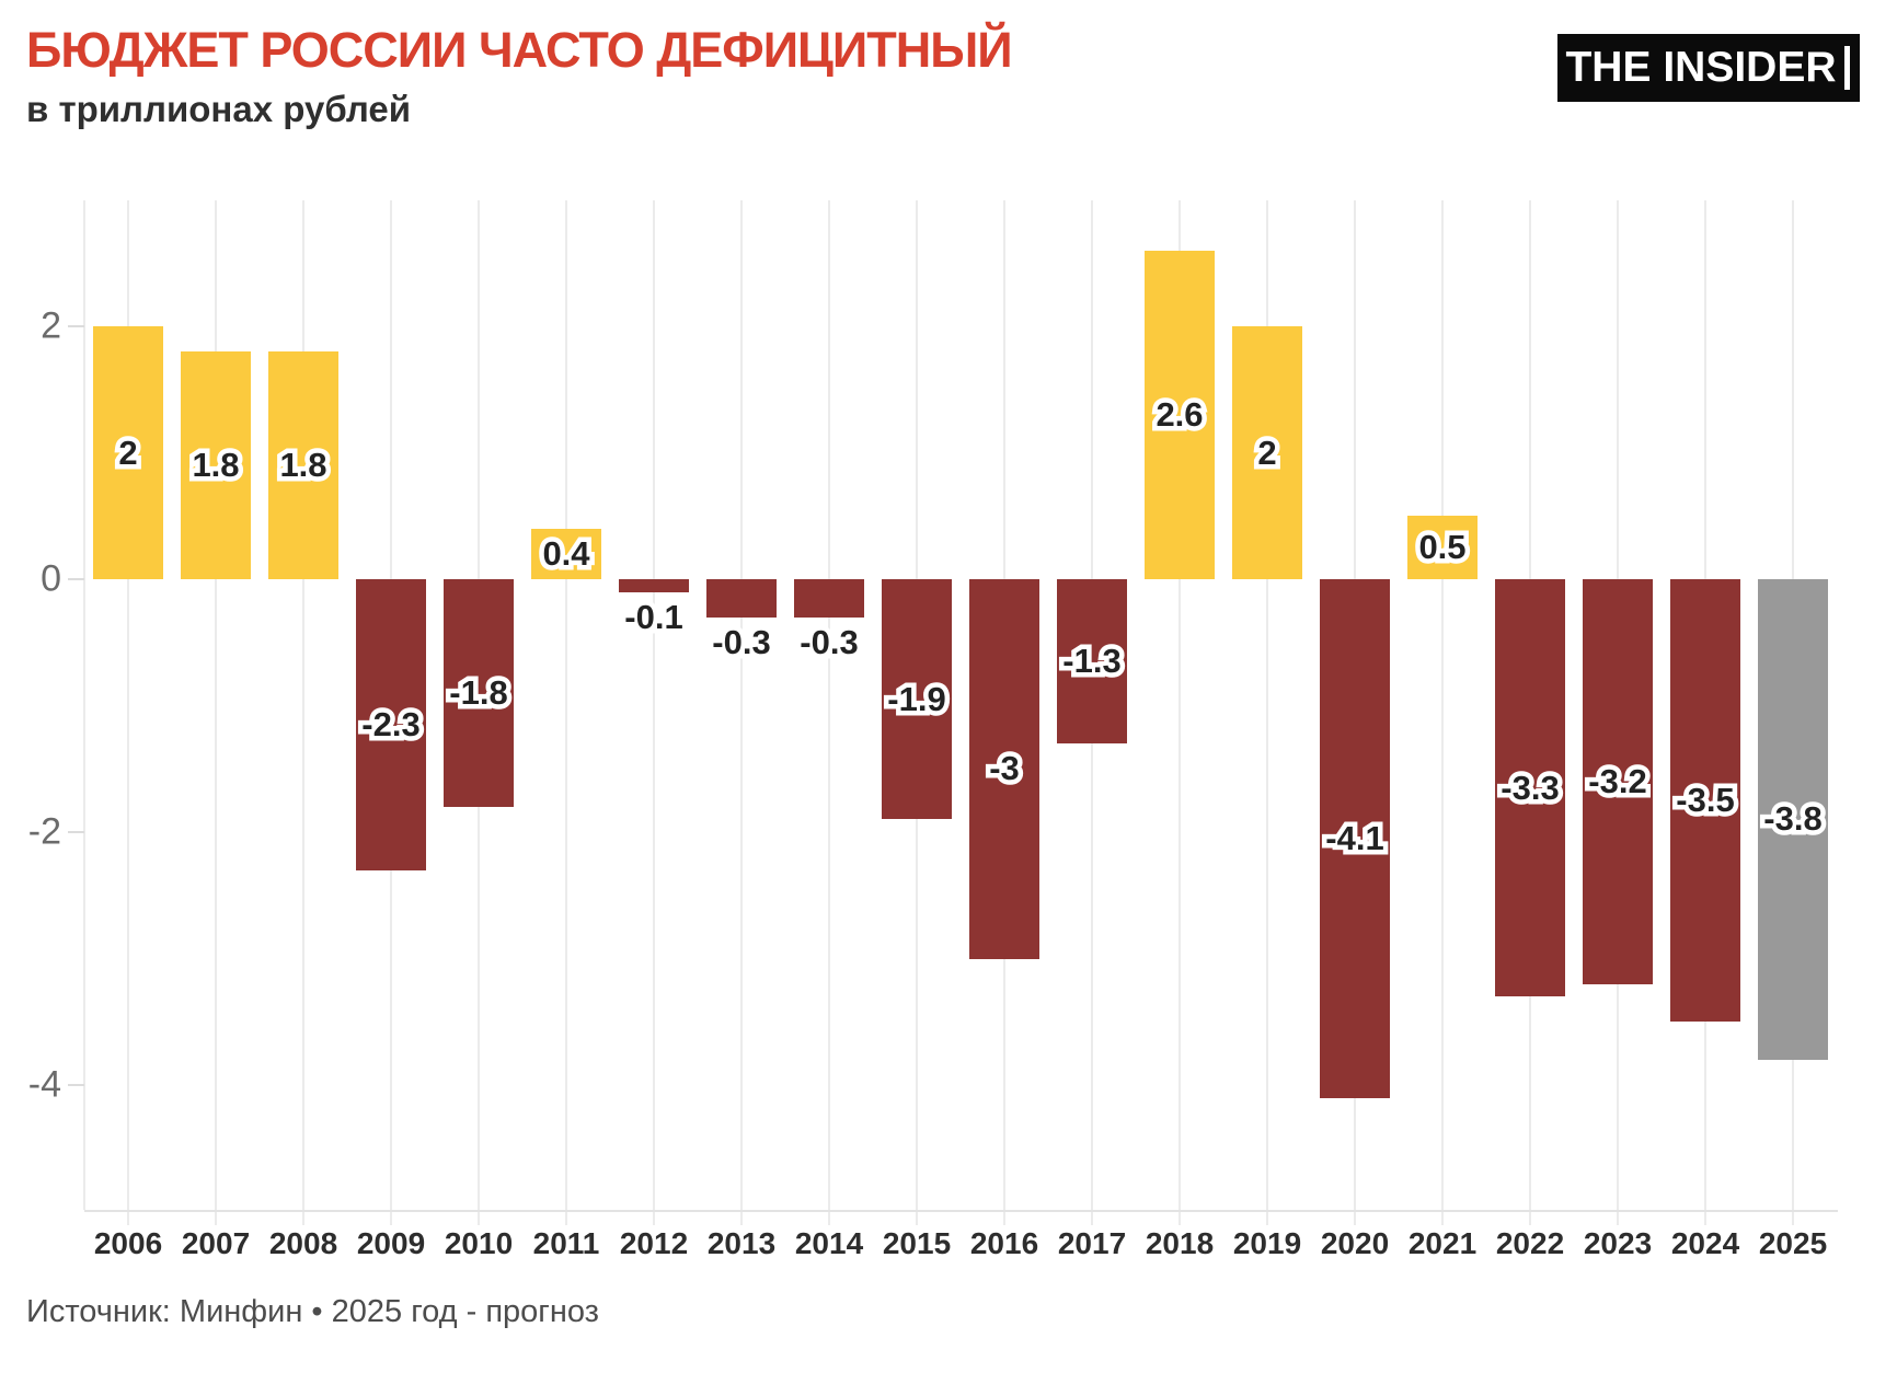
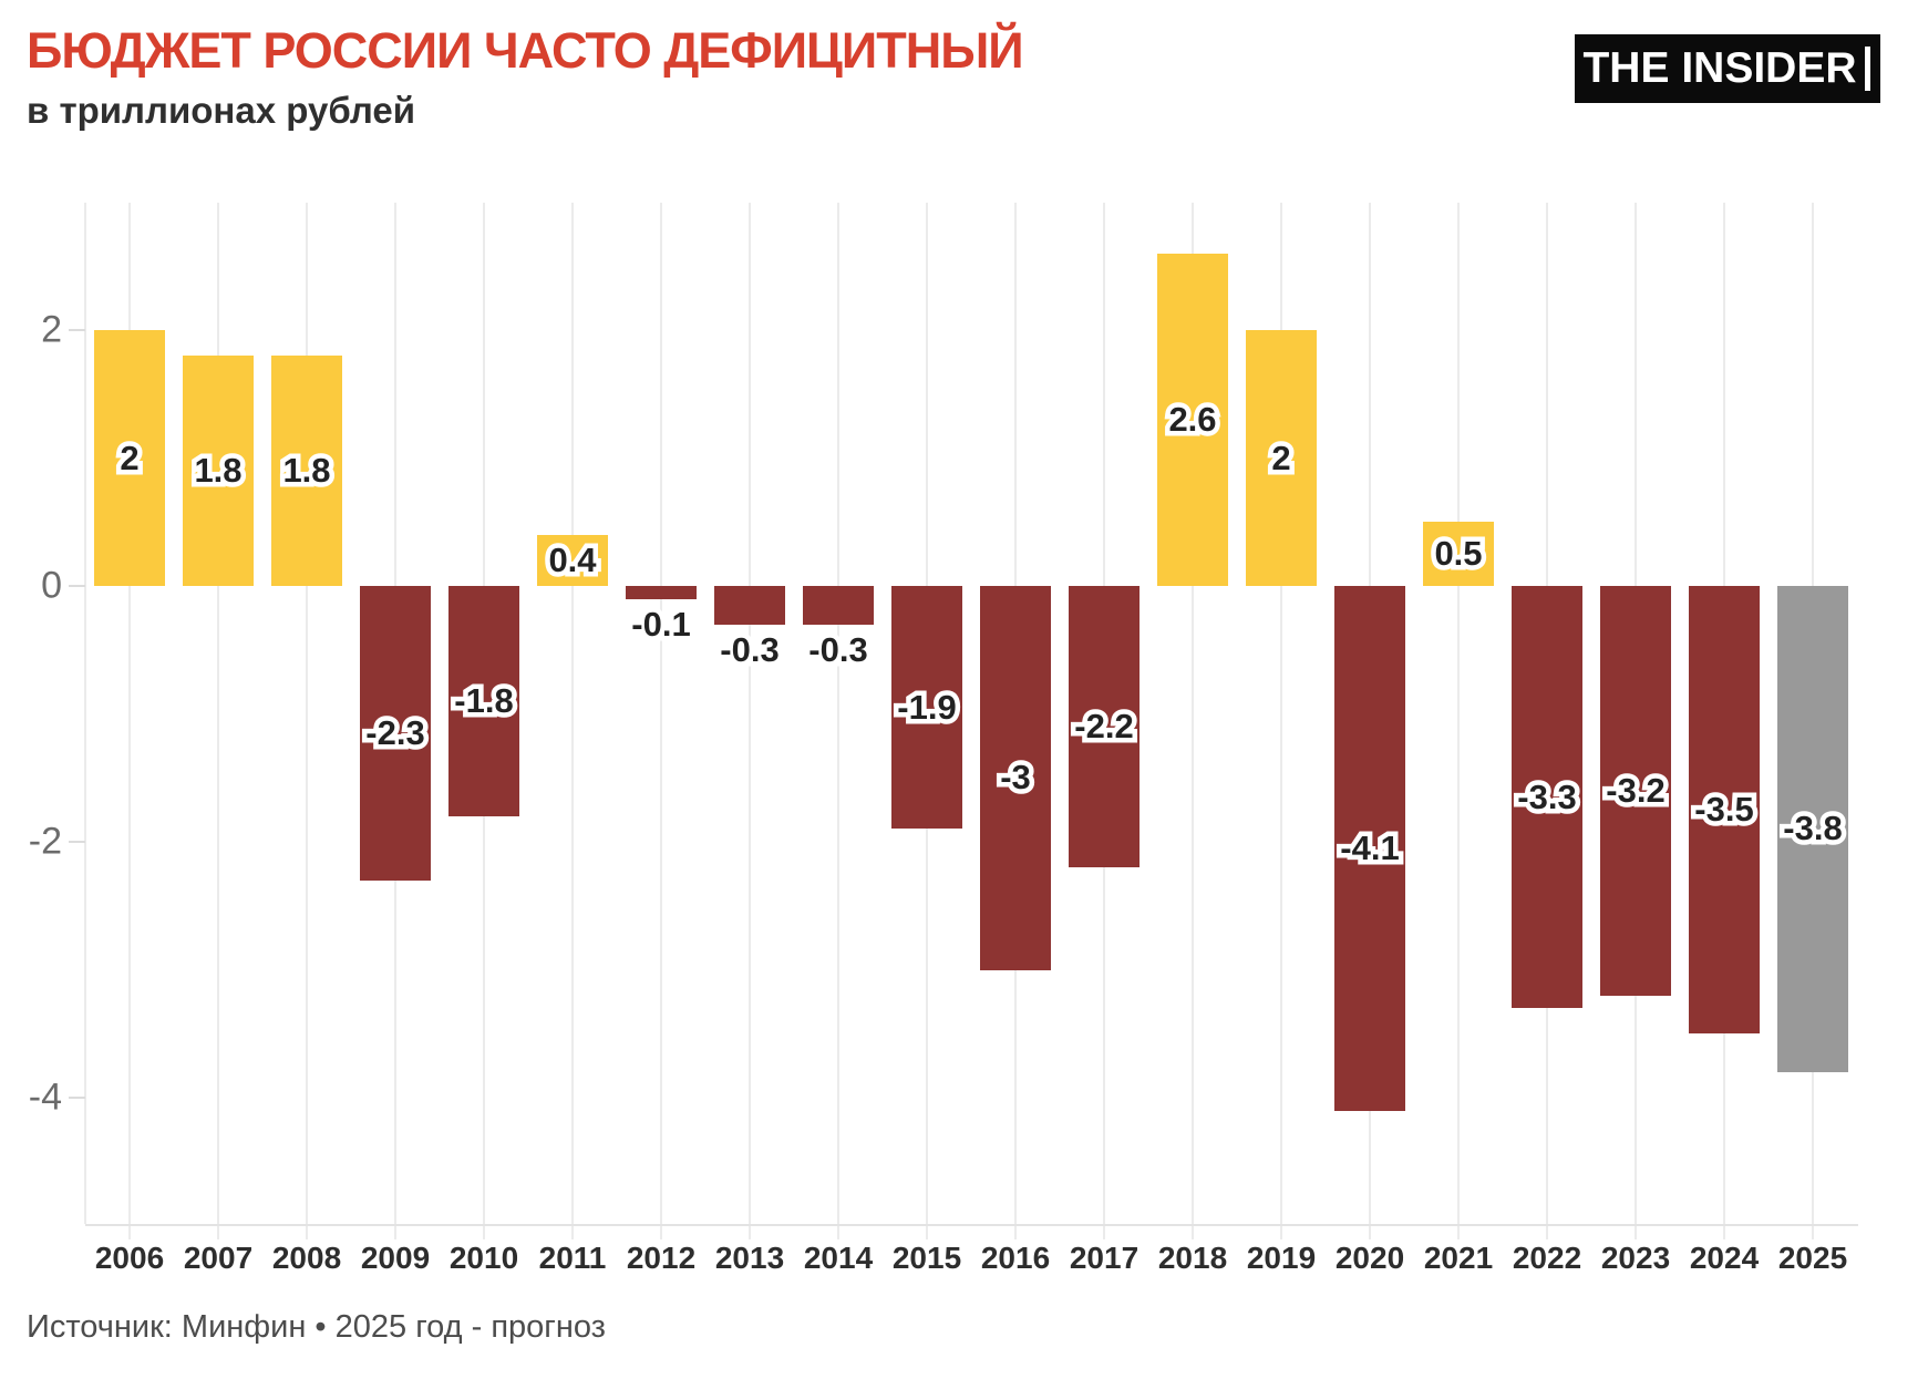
2017: -1.3 -> -2.2
